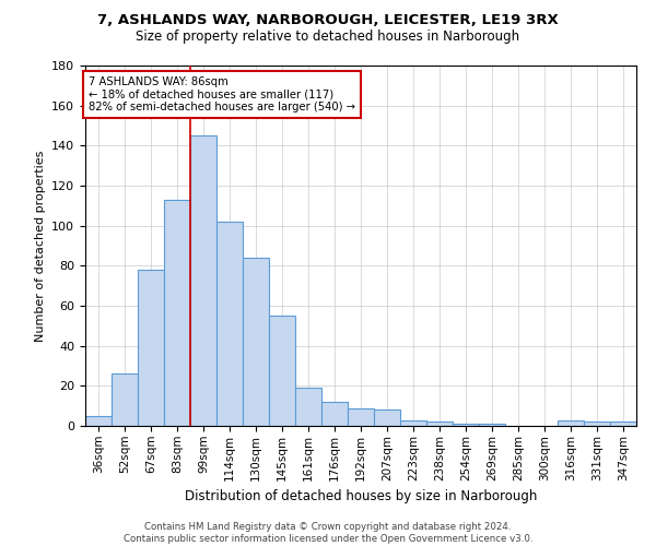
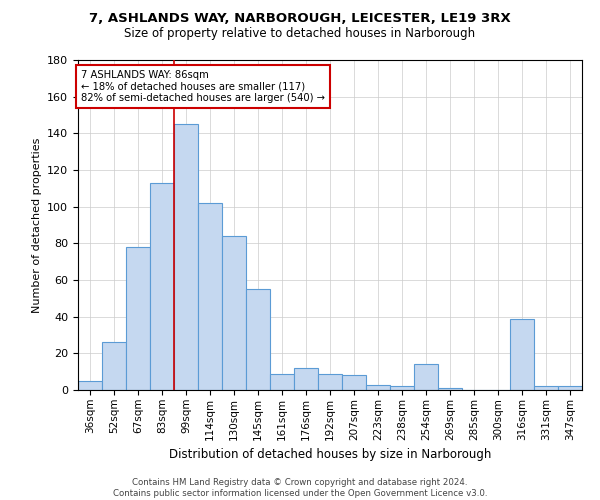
161sqm: 19 -> 9
254sqm: 1 -> 14
316sqm: 3 -> 39
